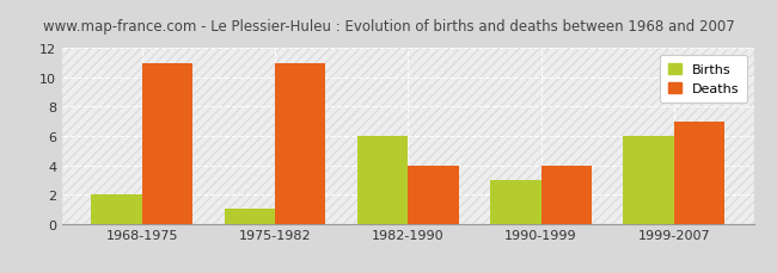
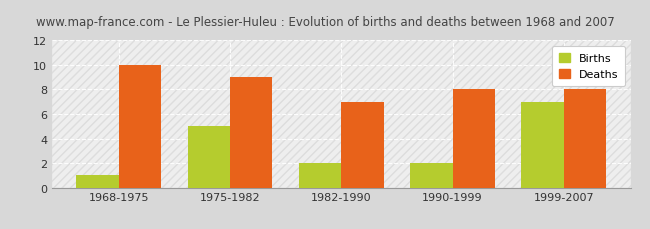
Births/1968-1975: 2 -> 1
Deaths/1968-1975: 11 -> 10
Births/1975-1982: 1 -> 5
Deaths/1975-1982: 11 -> 9
Births/1982-1990: 6 -> 2
Deaths/1982-1990: 4 -> 7
Births/1990-1999: 3 -> 2
Deaths/1990-1999: 4 -> 8
Births/1999-2007: 6 -> 7
Deaths/1999-2007: 7 -> 8
